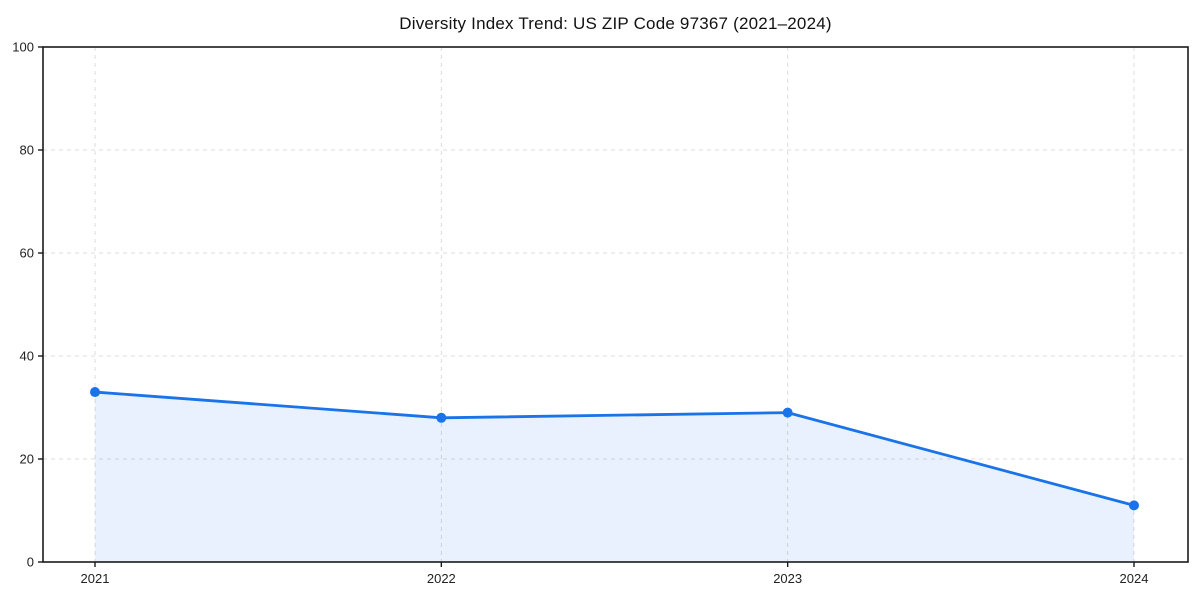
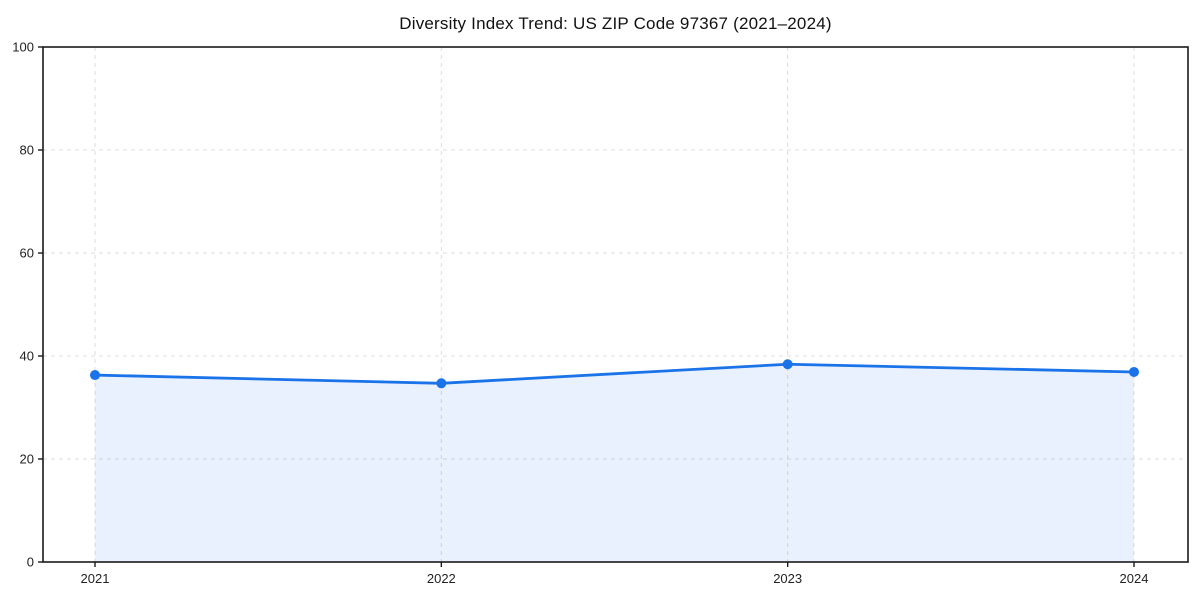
2021: 33 -> 36
2022: 28 -> 35
2023: 29 -> 38
2024: 11 -> 37
